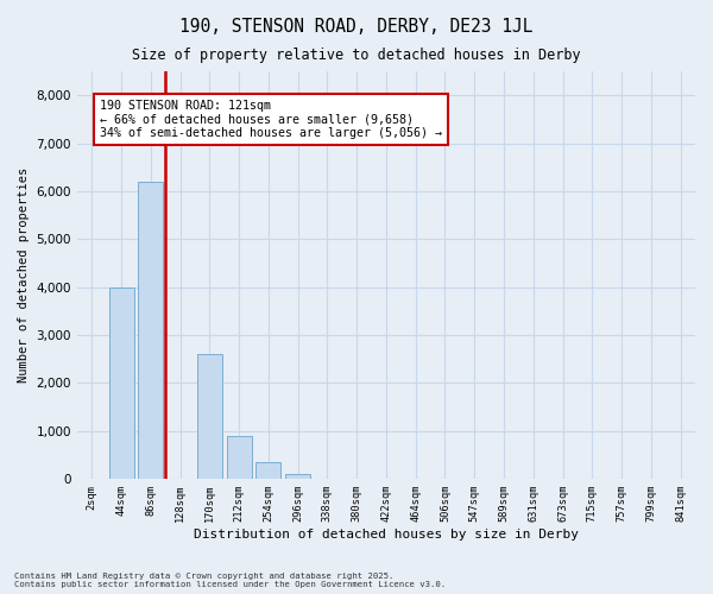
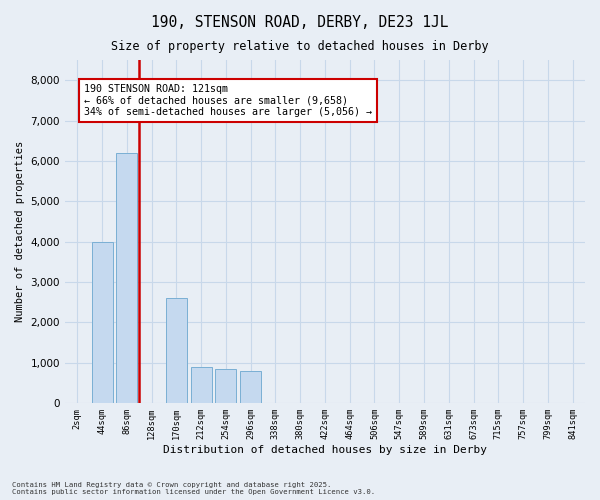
254sqm: 350 -> 850
296sqm: 100 -> 800
